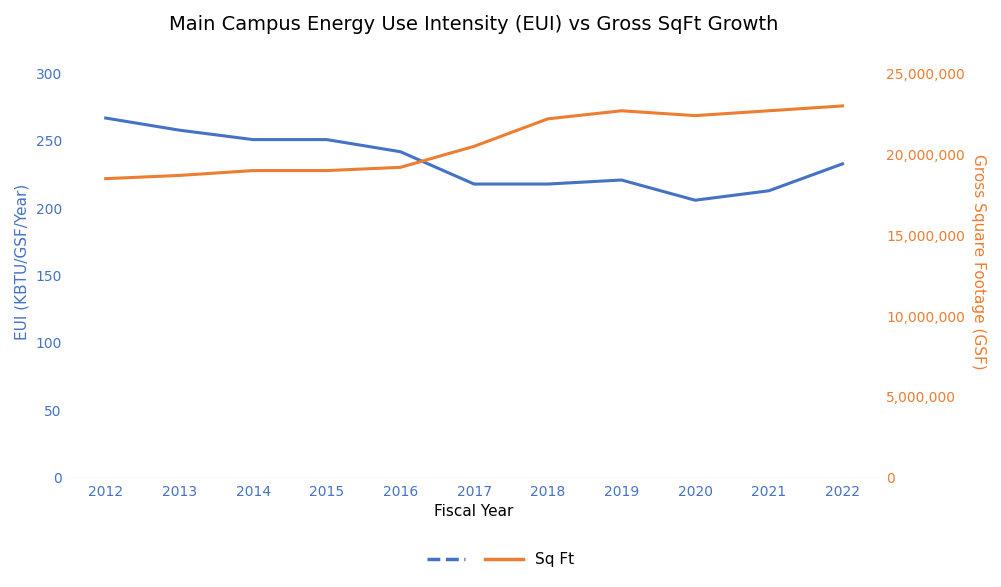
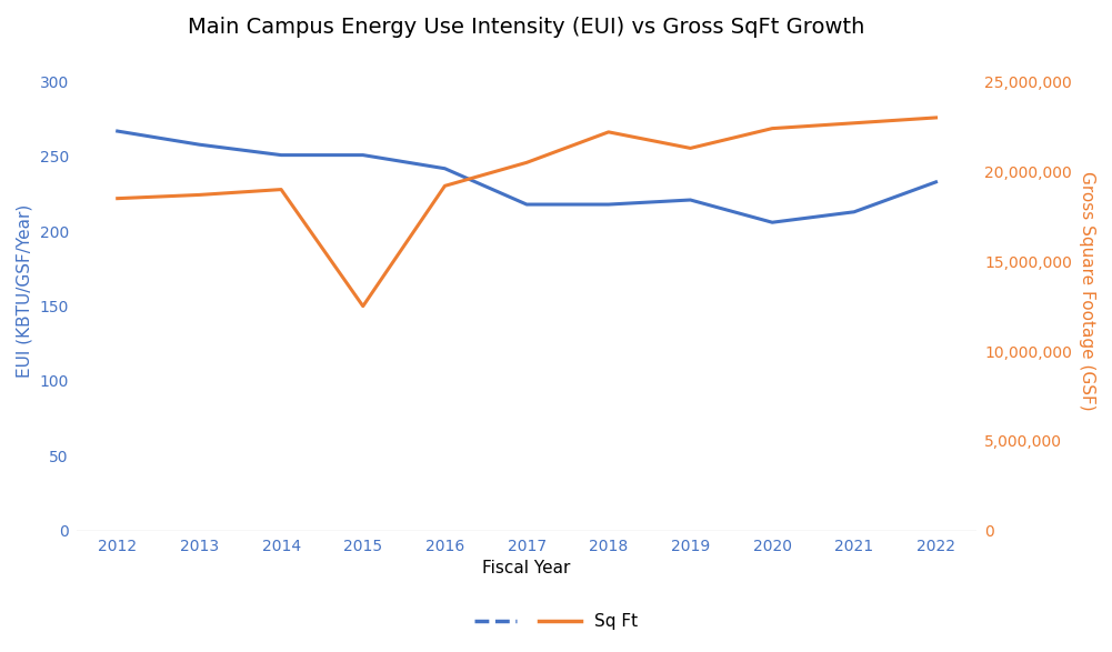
Sq Ft/2015: 19,000,000 -> 12,500,000
Sq Ft/2019: 22,700,000 -> 21,300,000
